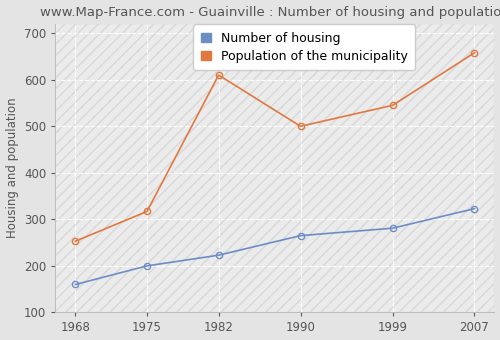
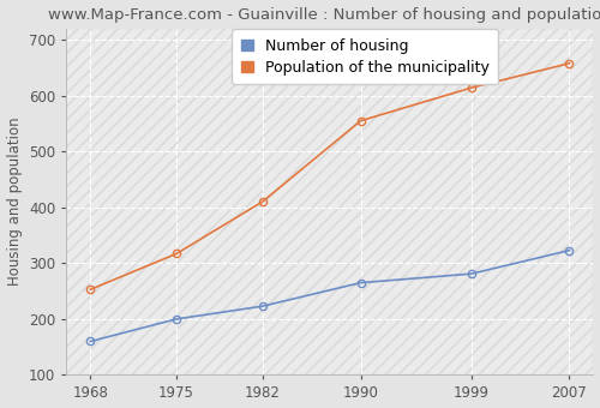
Population of the municipality/1982: 610 -> 410
Population of the municipality/1990: 500 -> 555
Population of the municipality/1999: 545 -> 614
